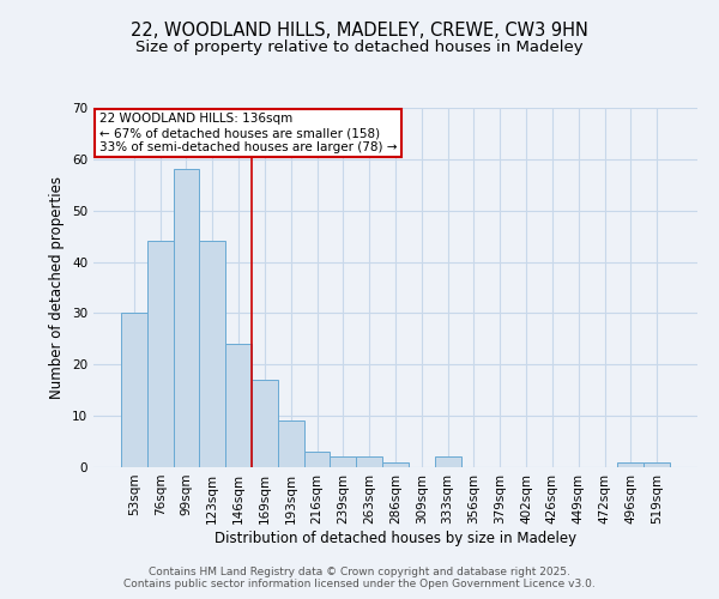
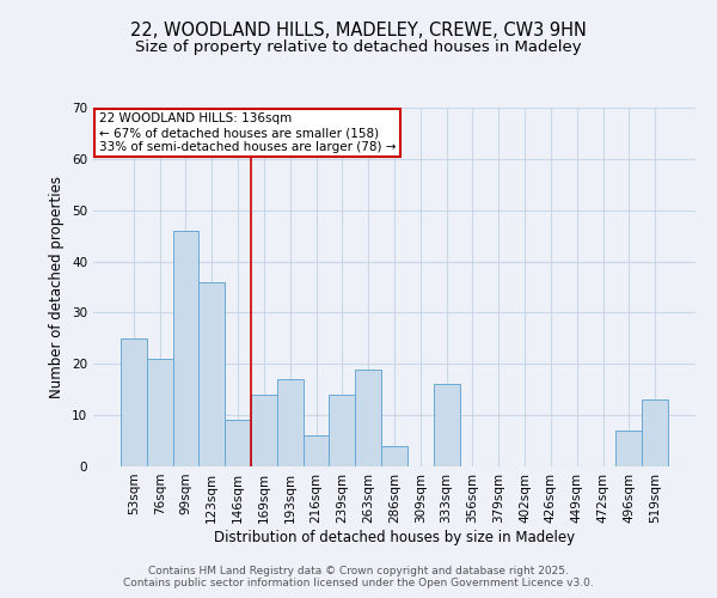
53sqm: 30 -> 25
76sqm: 44 -> 21
99sqm: 58 -> 46
123sqm: 44 -> 36
146sqm: 24 -> 9
169sqm: 17 -> 14
193sqm: 9 -> 17
216sqm: 3 -> 6
239sqm: 2 -> 14
263sqm: 2 -> 19
286sqm: 1 -> 4
333sqm: 2 -> 16
496sqm: 1 -> 7
519sqm: 1 -> 13
